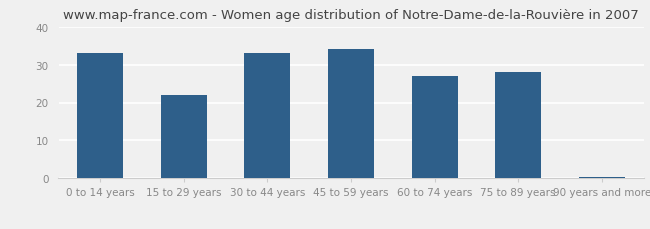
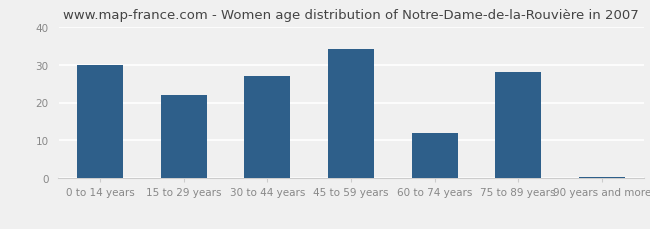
0 to 14 years: 33.0 -> 30.0
30 to 44 years: 33.0 -> 27.0
60 to 74 years: 27.0 -> 12.0
